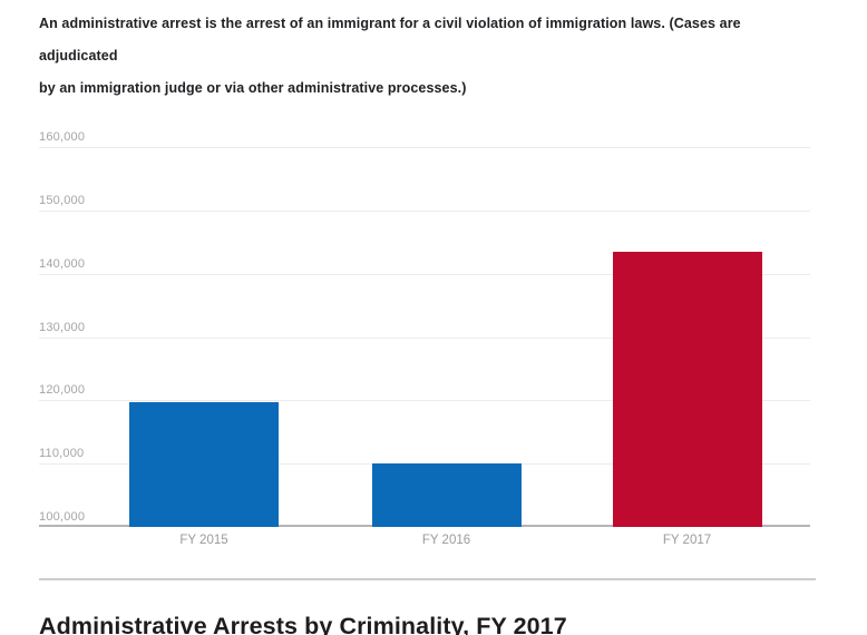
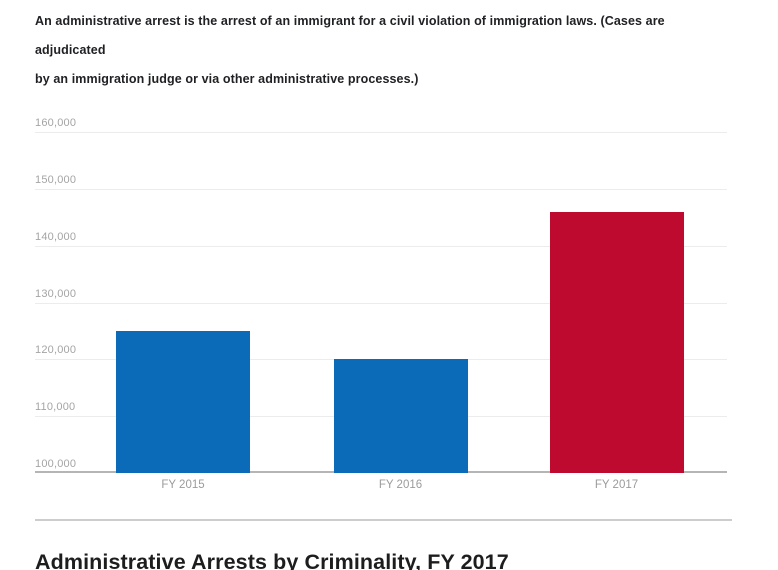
FY 2015: 120000 -> 125000
FY 2016: 110000 -> 120000
FY 2017: 143000 -> 146000
